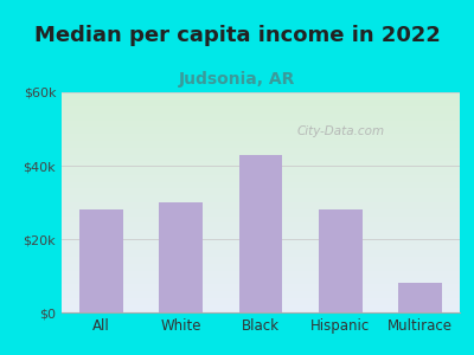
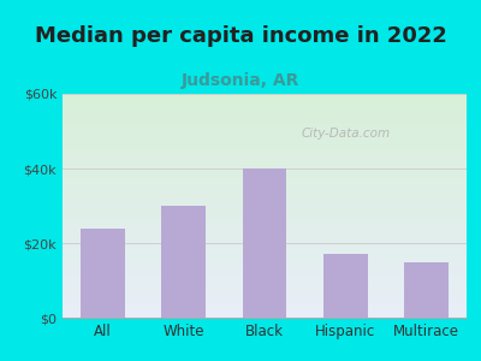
All: $28k -> $24k
Black: $43k -> $40k
Hispanic: $28k -> $17k
Multirace: $8k -> $15k
